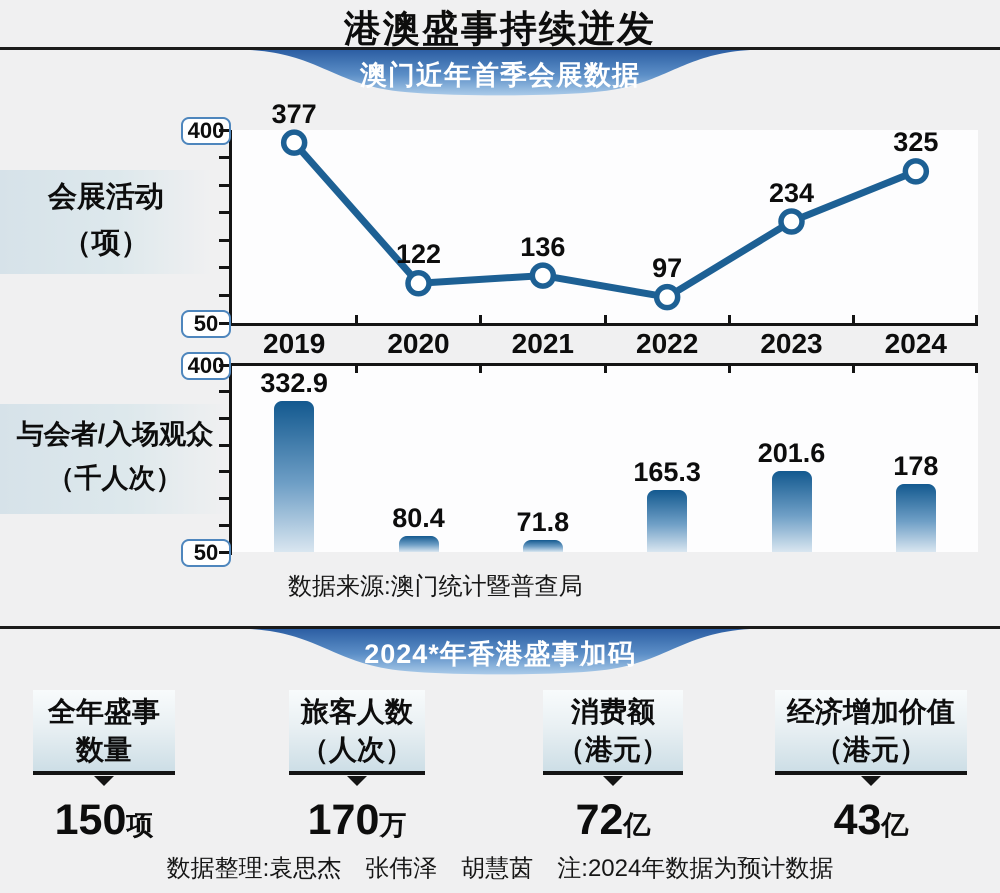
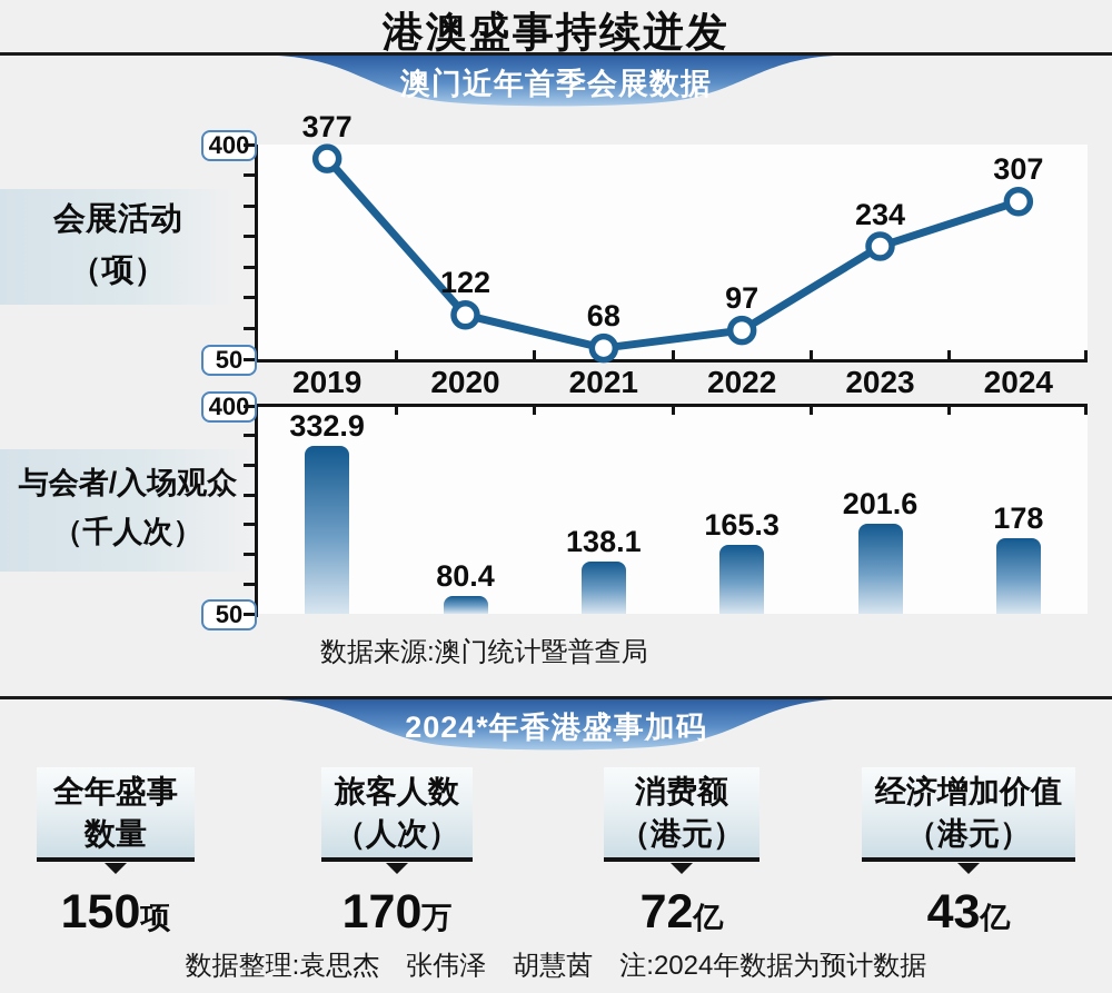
会展活动（项）/2021: 136 -> 68
会展活动（项）/2024: 325 -> 307
与会者/入场观众（千人次）/2021: 71.8 -> 138.1
